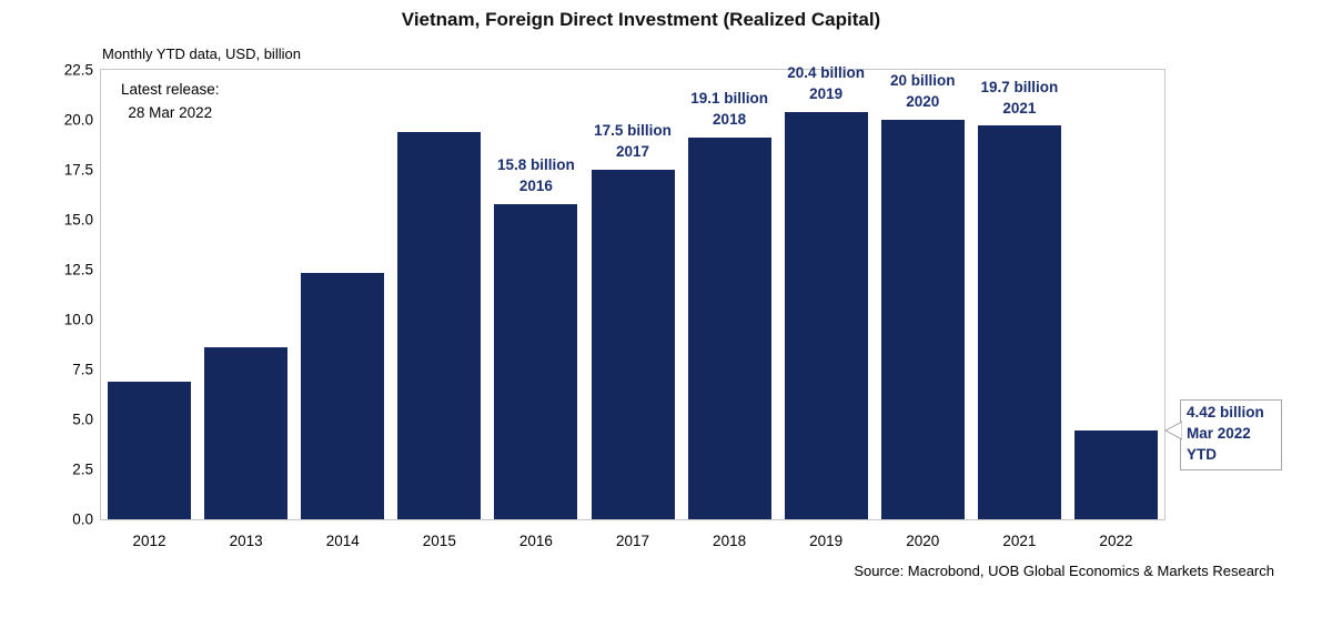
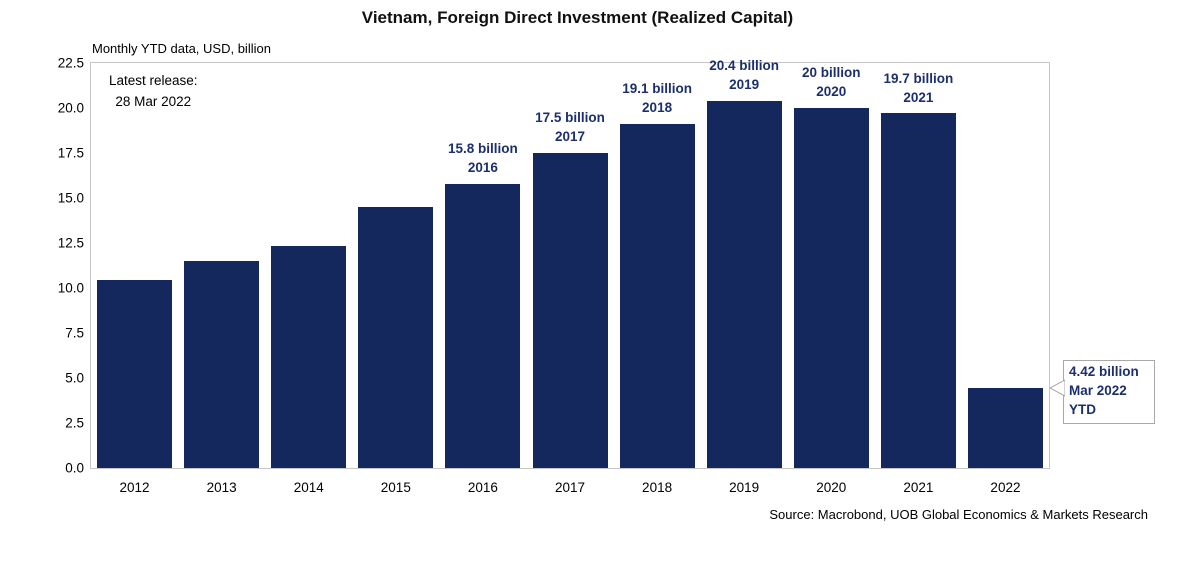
2012: 6.9 -> 10.4
2013: 8.6 -> 11.5
2015: 19.4 -> 14.5
